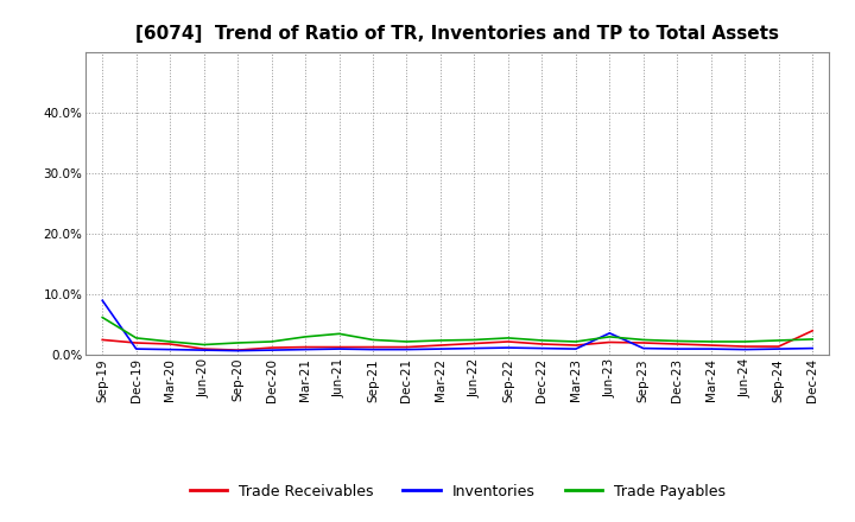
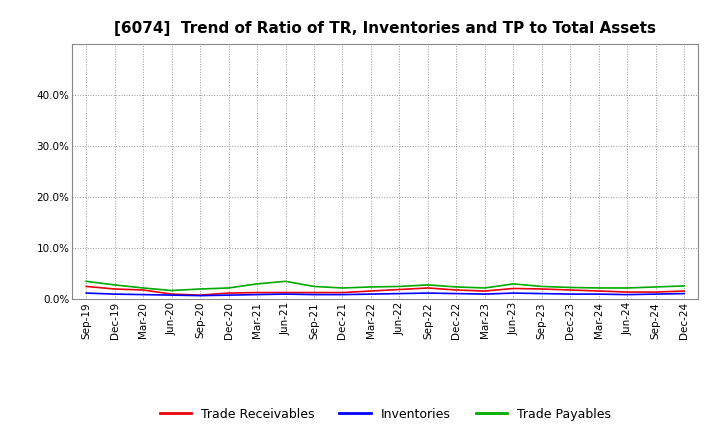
Inventories/Sep-19: 9.0% -> 1.2%
Trade Payables/Sep-19: 6.2% -> 3.5%
Inventories/Jun-23: 3.6% -> 1.2%
Trade Receivables/Dec-24: 4.0% -> 1.6%
